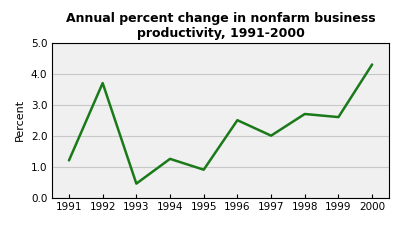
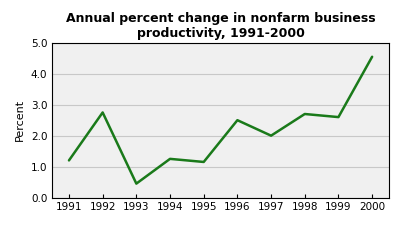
1992: 3.70 -> 2.75
1995: 0.90 -> 1.15
2000: 4.30 -> 4.55
